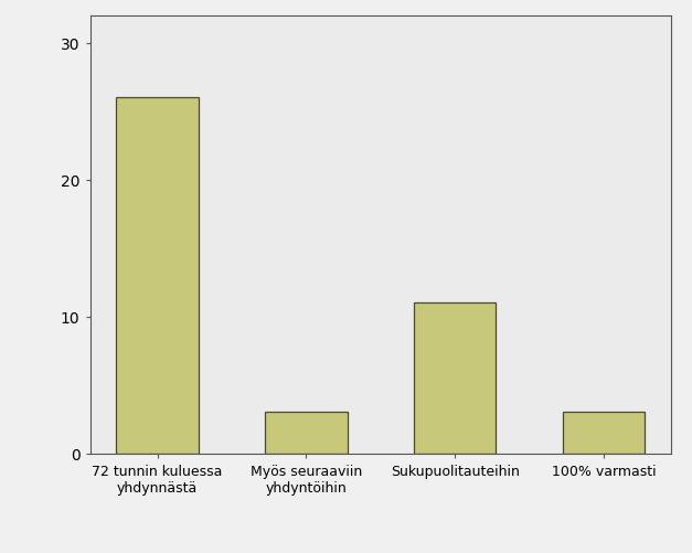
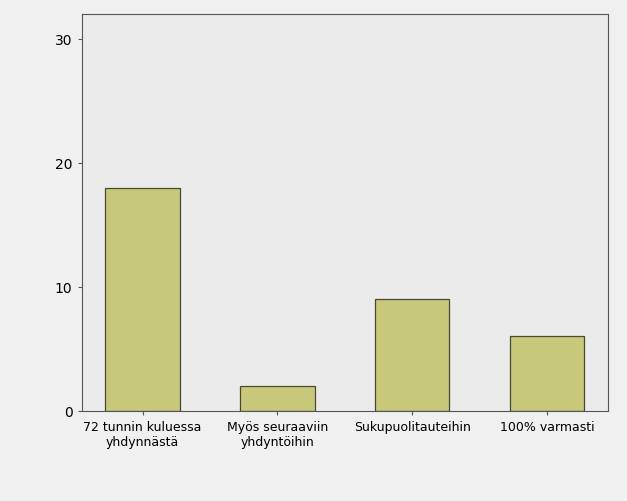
72 tunnin kuluessa yhdynnästä: 26 -> 18
Myös seuraaviin yhdyntöihin: 3 -> 2
Sukupuolitauteihin: 11 -> 9
100% varmasti: 3 -> 6
